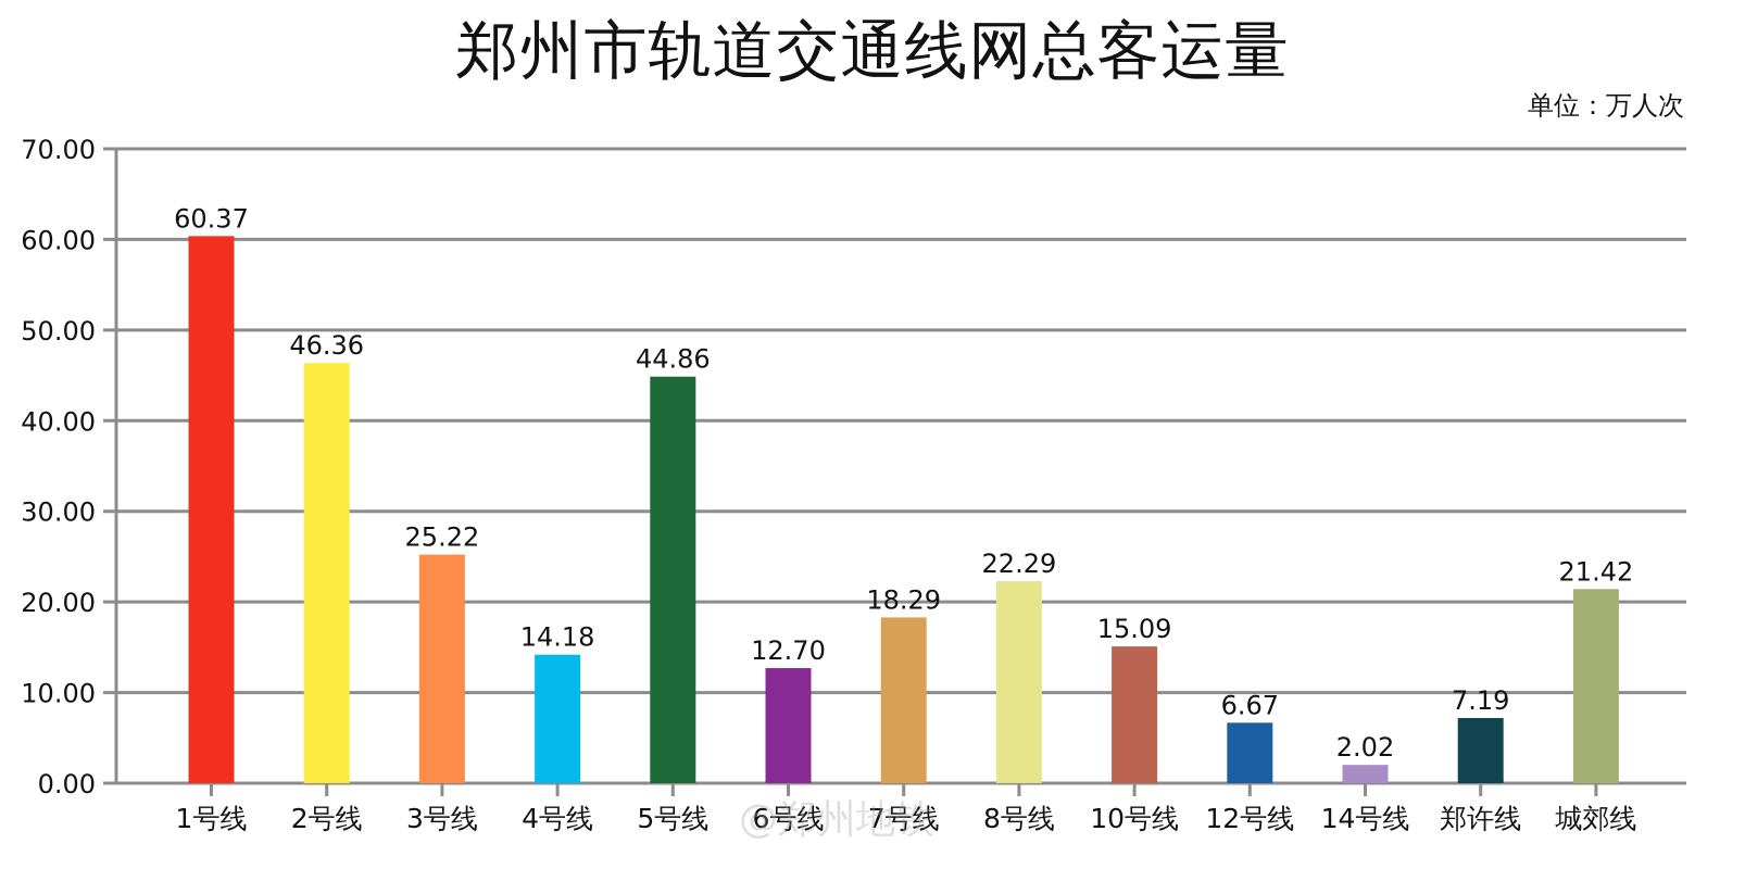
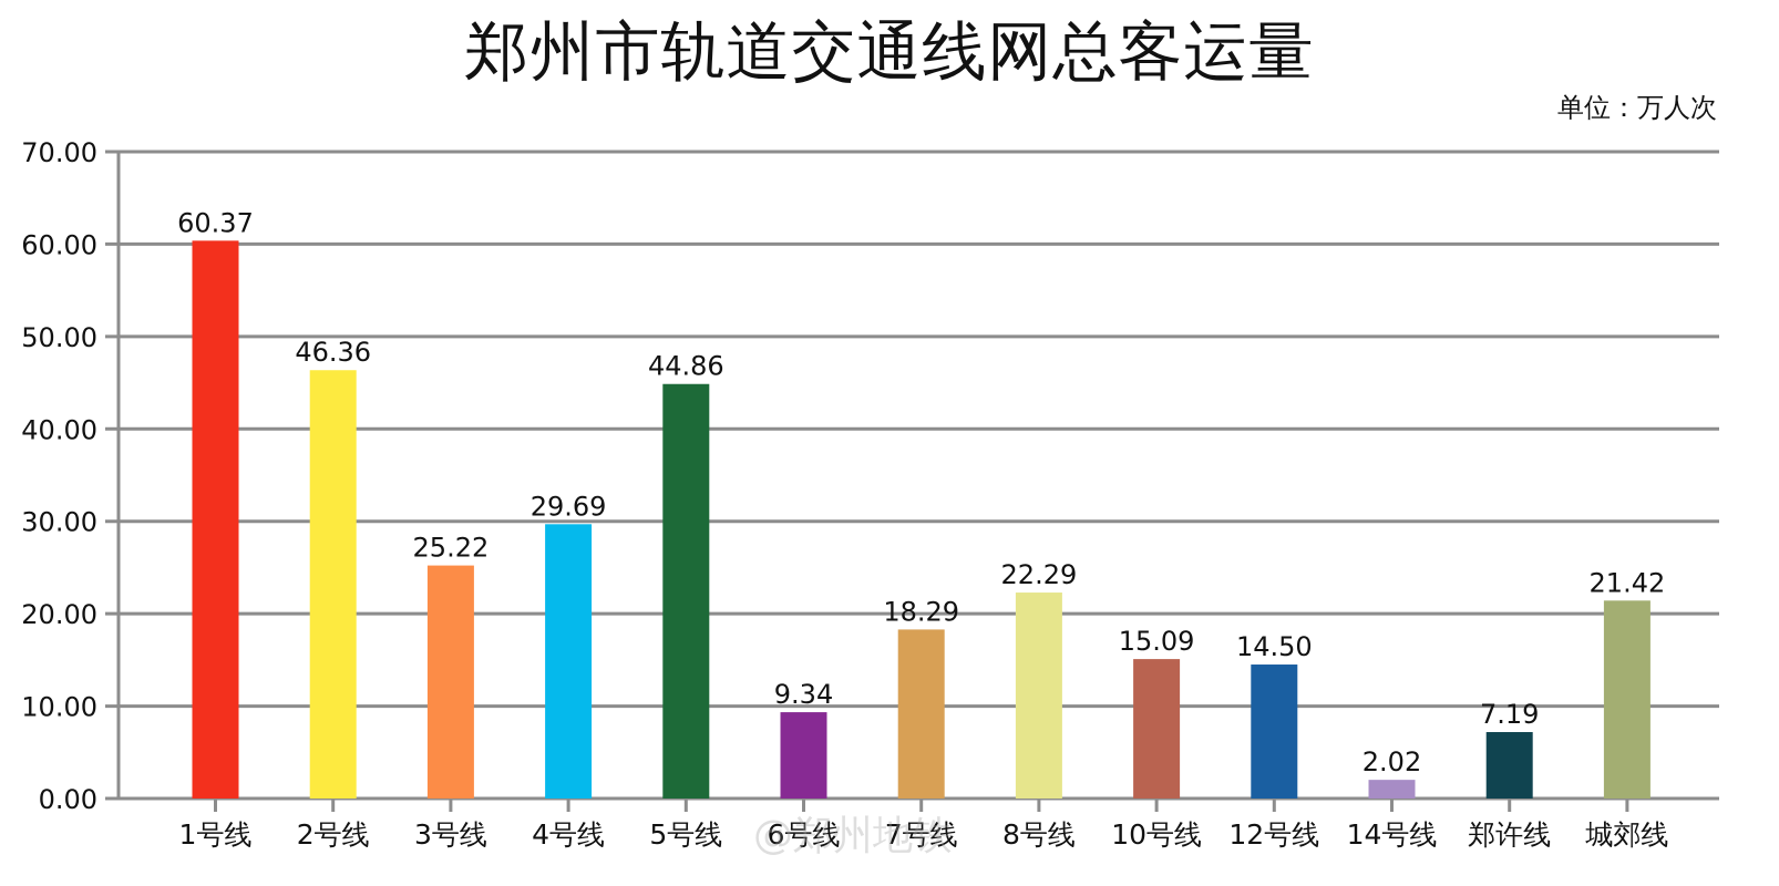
4号线: 14.18 -> 29.69
6号线: 12.70 -> 9.34
12号线: 6.67 -> 14.50
